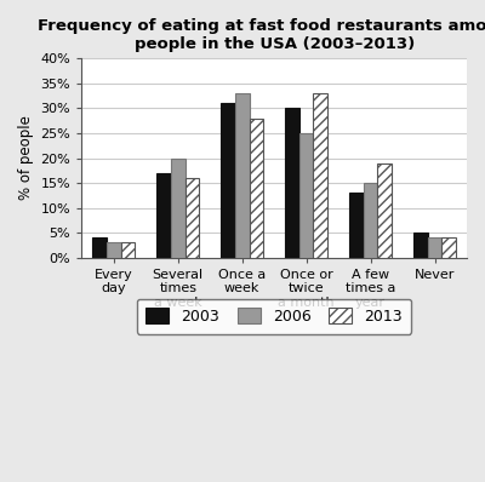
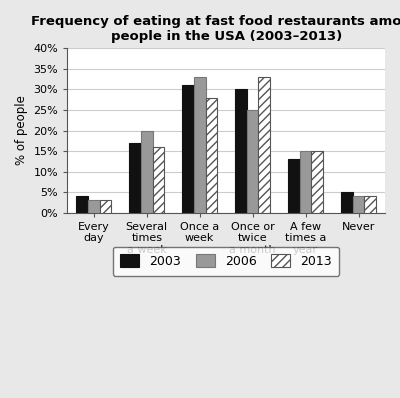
2013/A few times a year: 19% -> 15%
